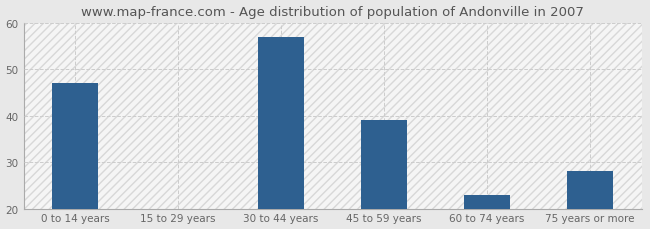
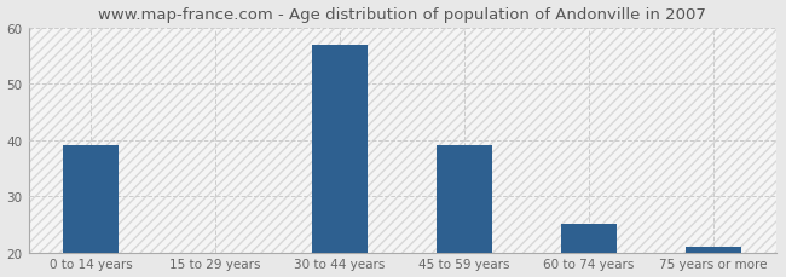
0 to 14 years: 47 -> 39
60 to 74 years: 23 -> 25
75 years or more: 28 -> 21
